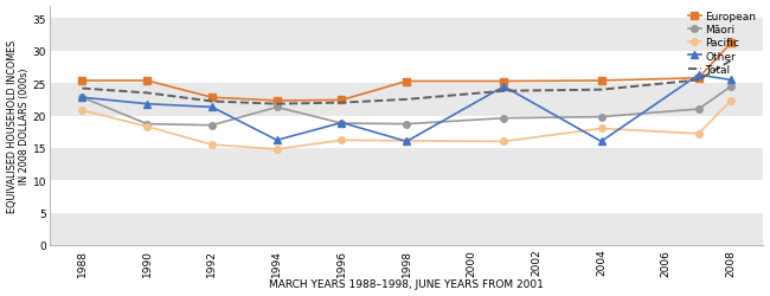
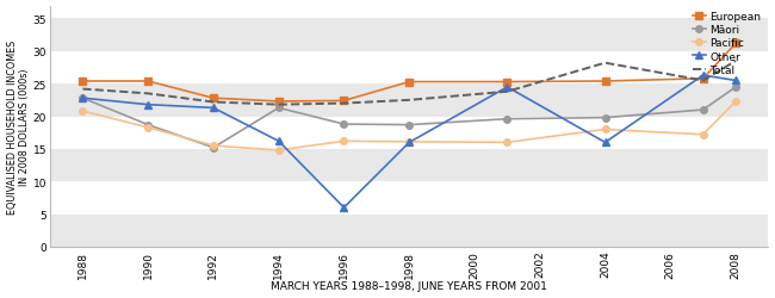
Māori/1992: 18.5 -> 15.2
Other/1996: 18.9 -> 6.0
Total/2004: 24.0 -> 28.2
